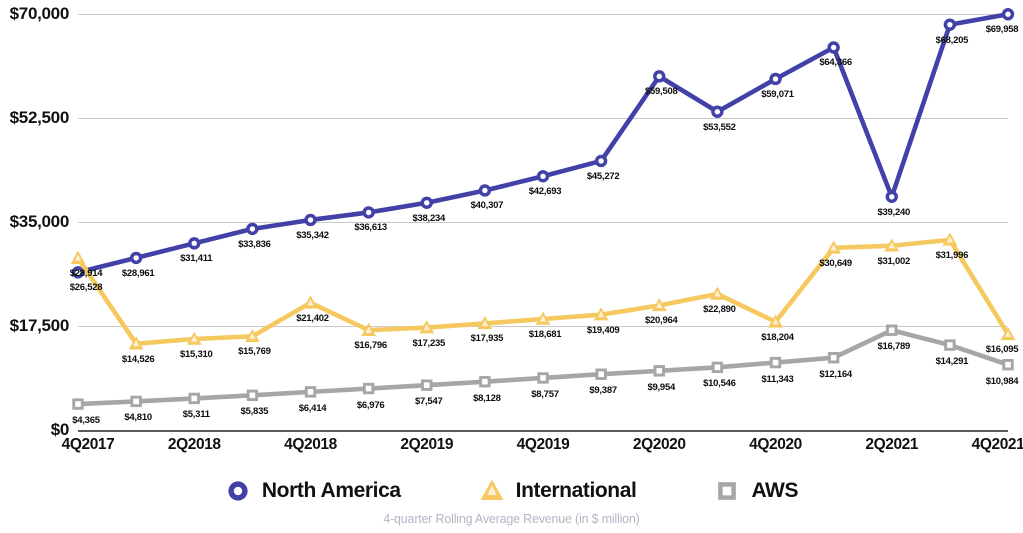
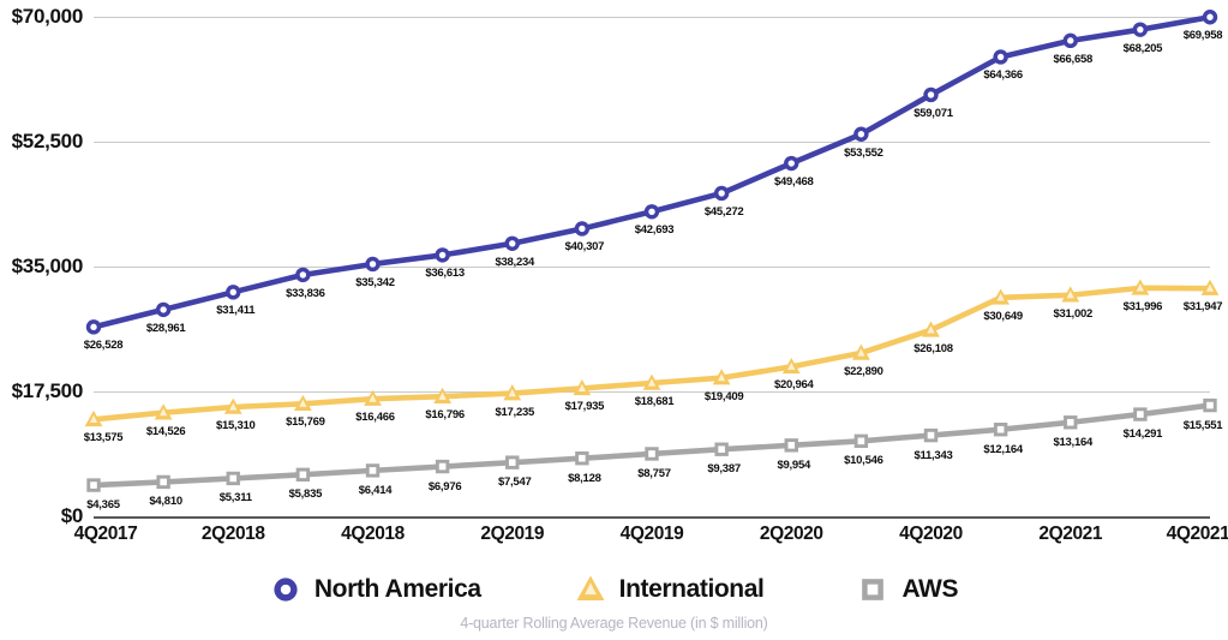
International/4Q2017: $28,914 -> $13,575
International/4Q2018: $21,402 -> $16,466
North America/2Q2020: $59,508 -> $49,468
International/4Q2020: $18,204 -> $26,108
North America/2Q2021: $39,240 -> $66,658
AWS/2Q2021: $16,789 -> $13,164
International/4Q2021: $16,095 -> $31,947
AWS/4Q2021: $10,984 -> $15,551
